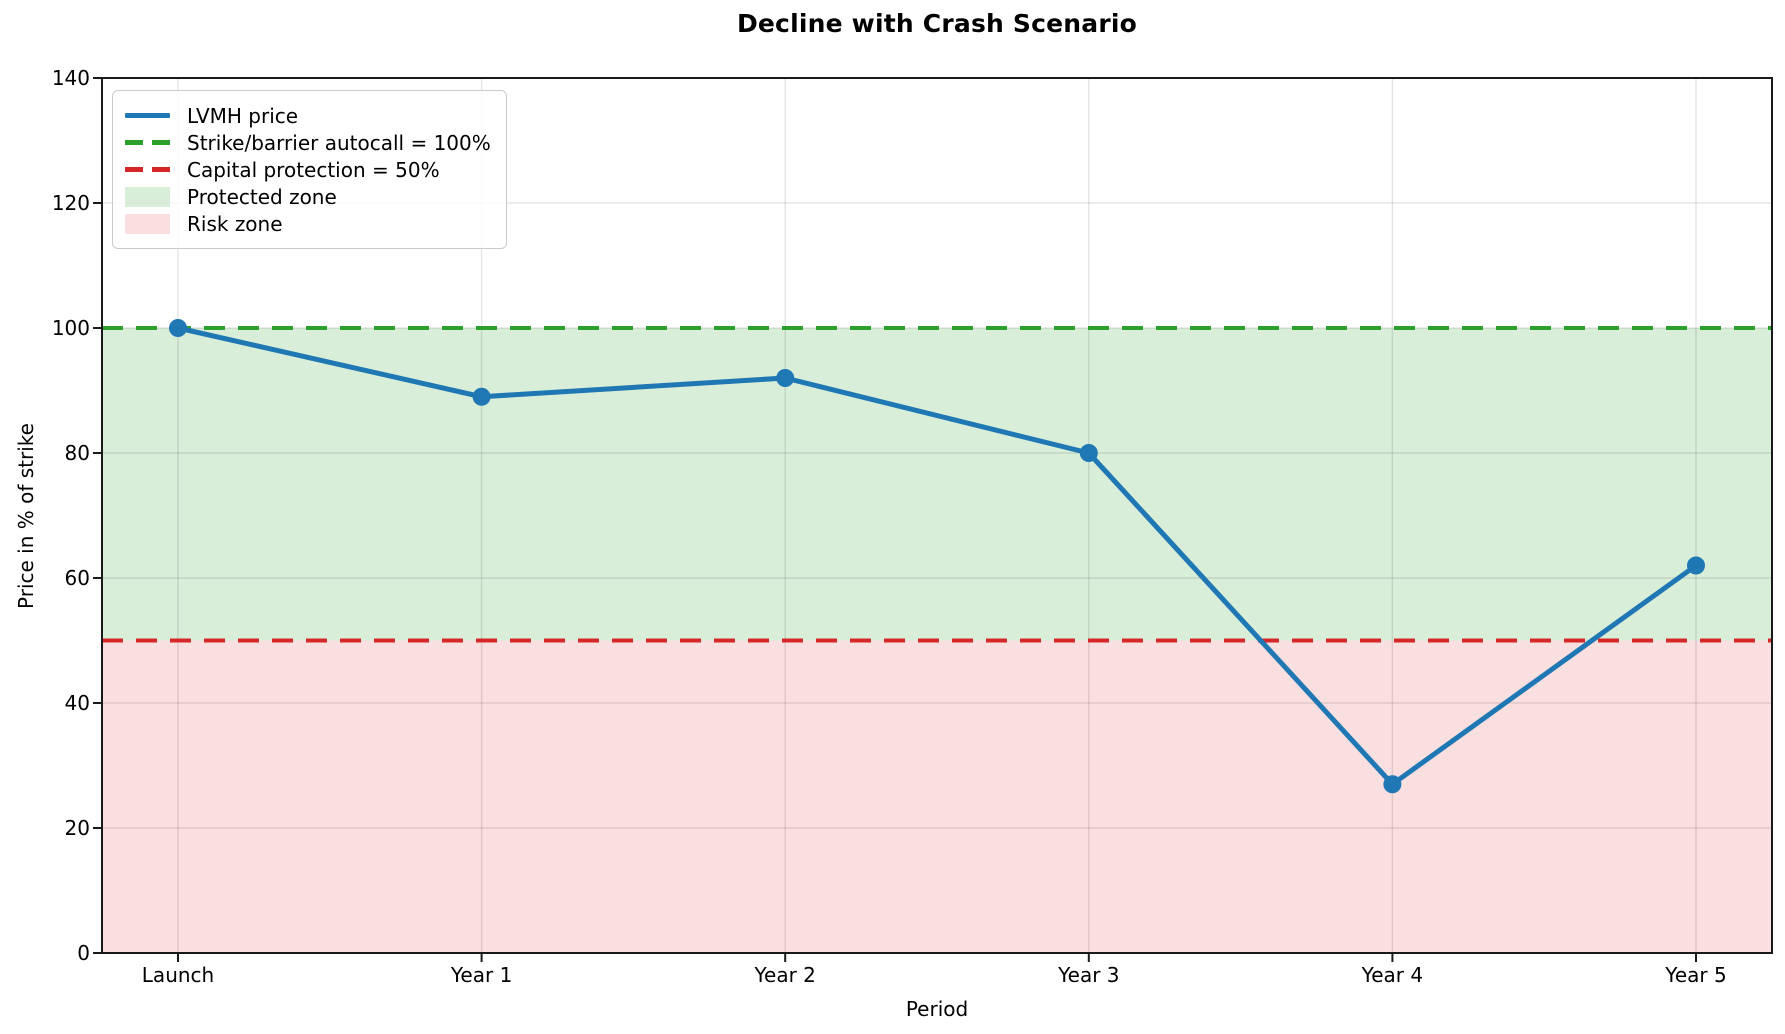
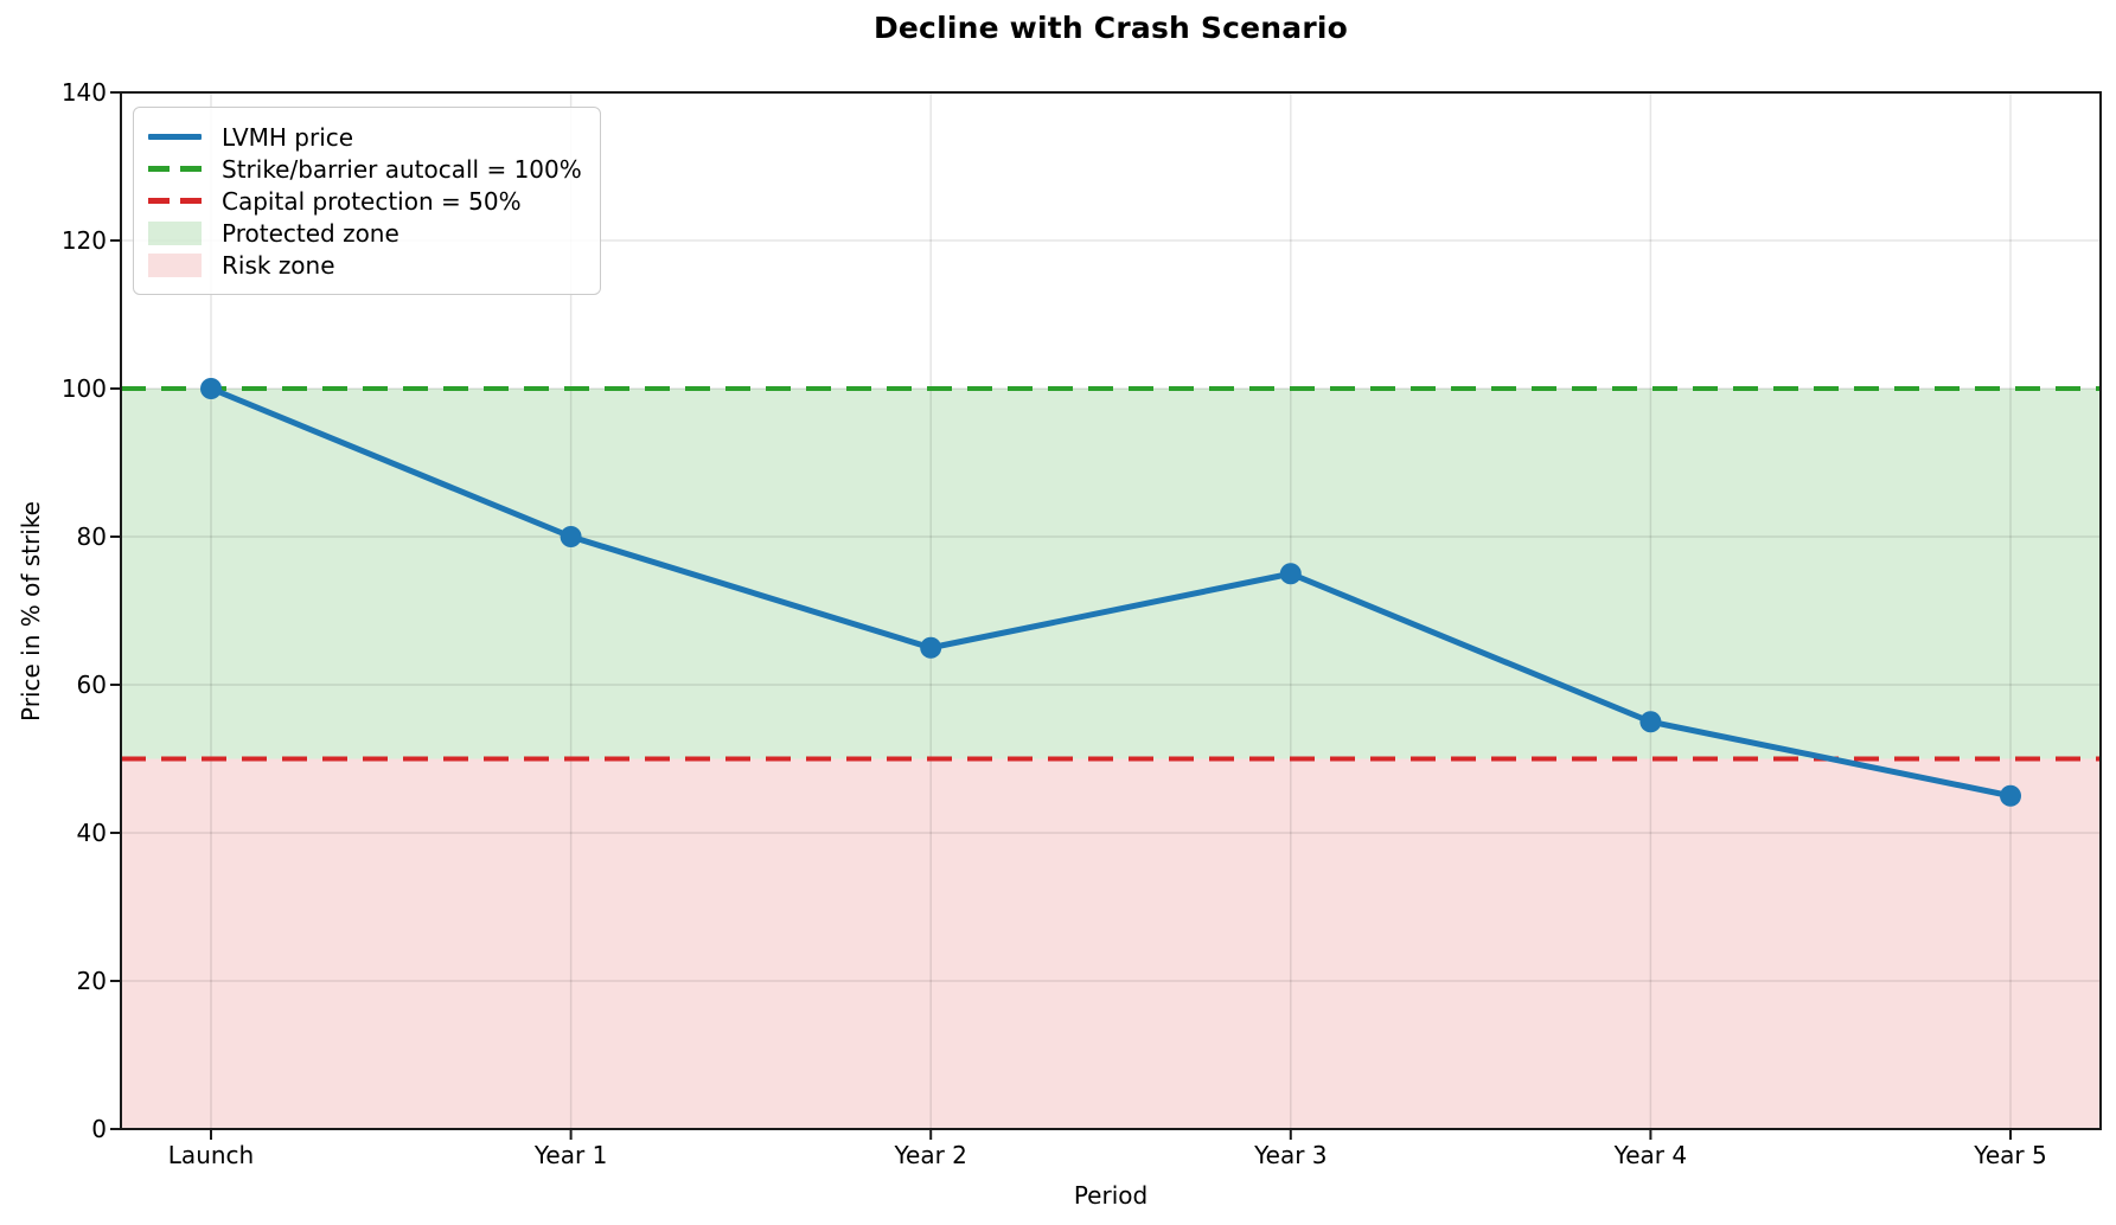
Year 1: 89 -> 80
Year 2: 92 -> 65
Year 3: 80 -> 75
Year 4: 27 -> 55
Year 5: 62 -> 45
